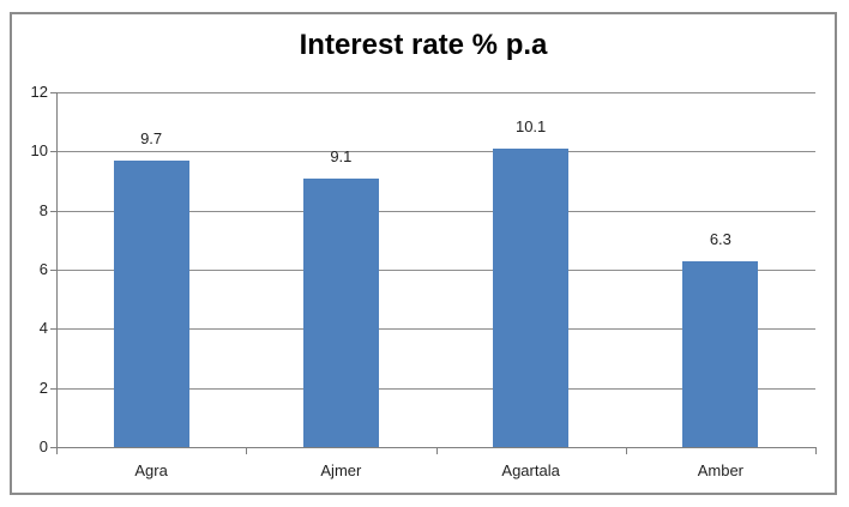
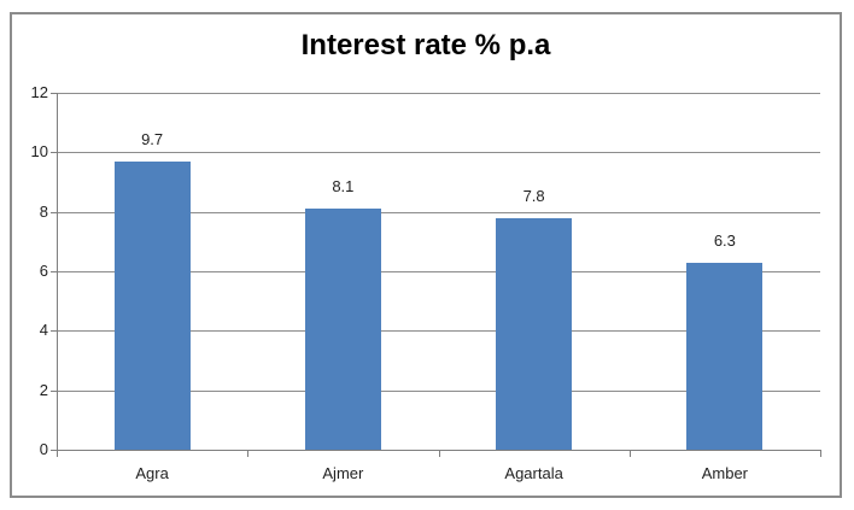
Ajmer: 9.1 -> 8.1
Agartala: 10.1 -> 7.8
